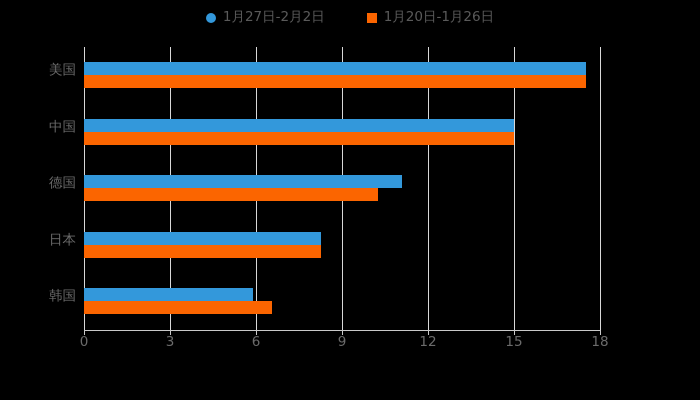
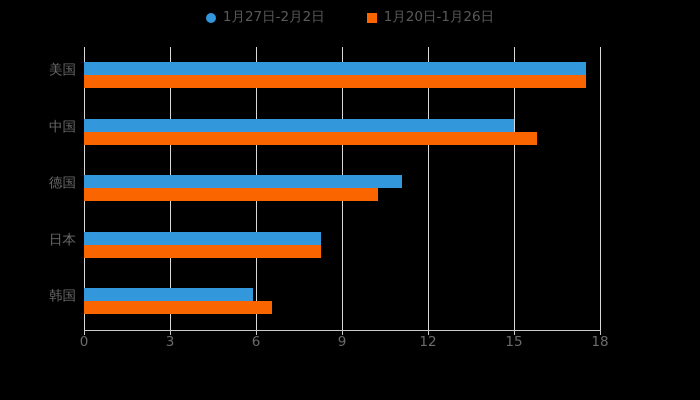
1月20日-1月26日/中国: 15.0 -> 15.8
